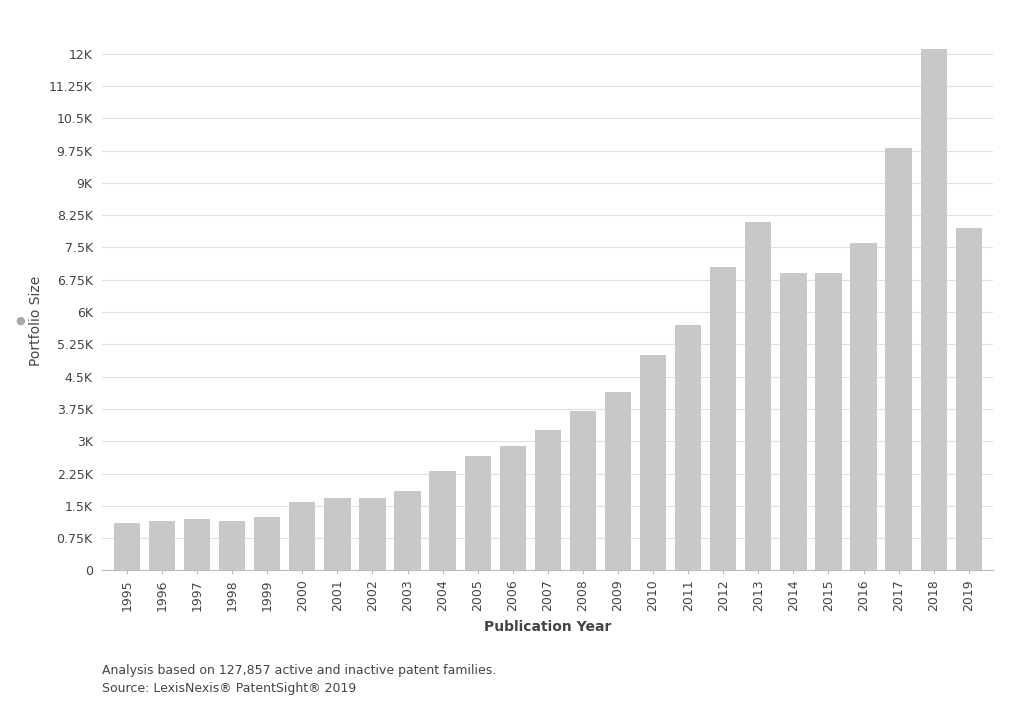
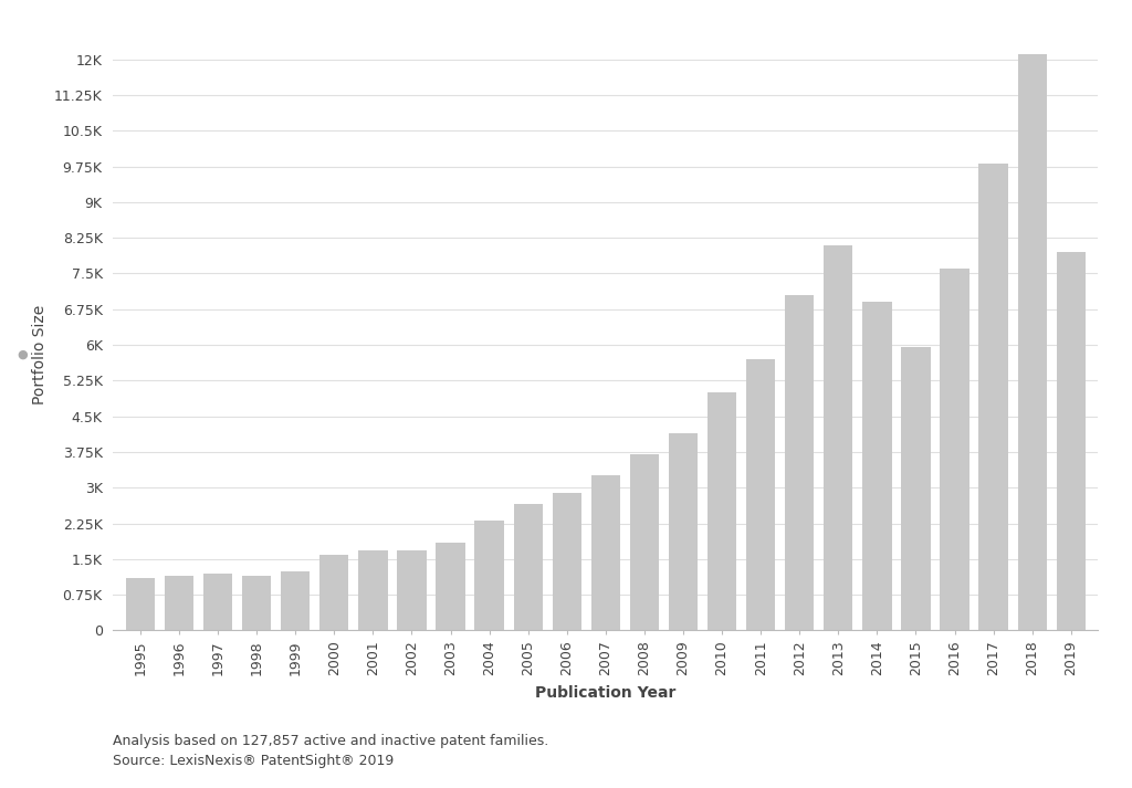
2015: 6.90K -> 5.95K
